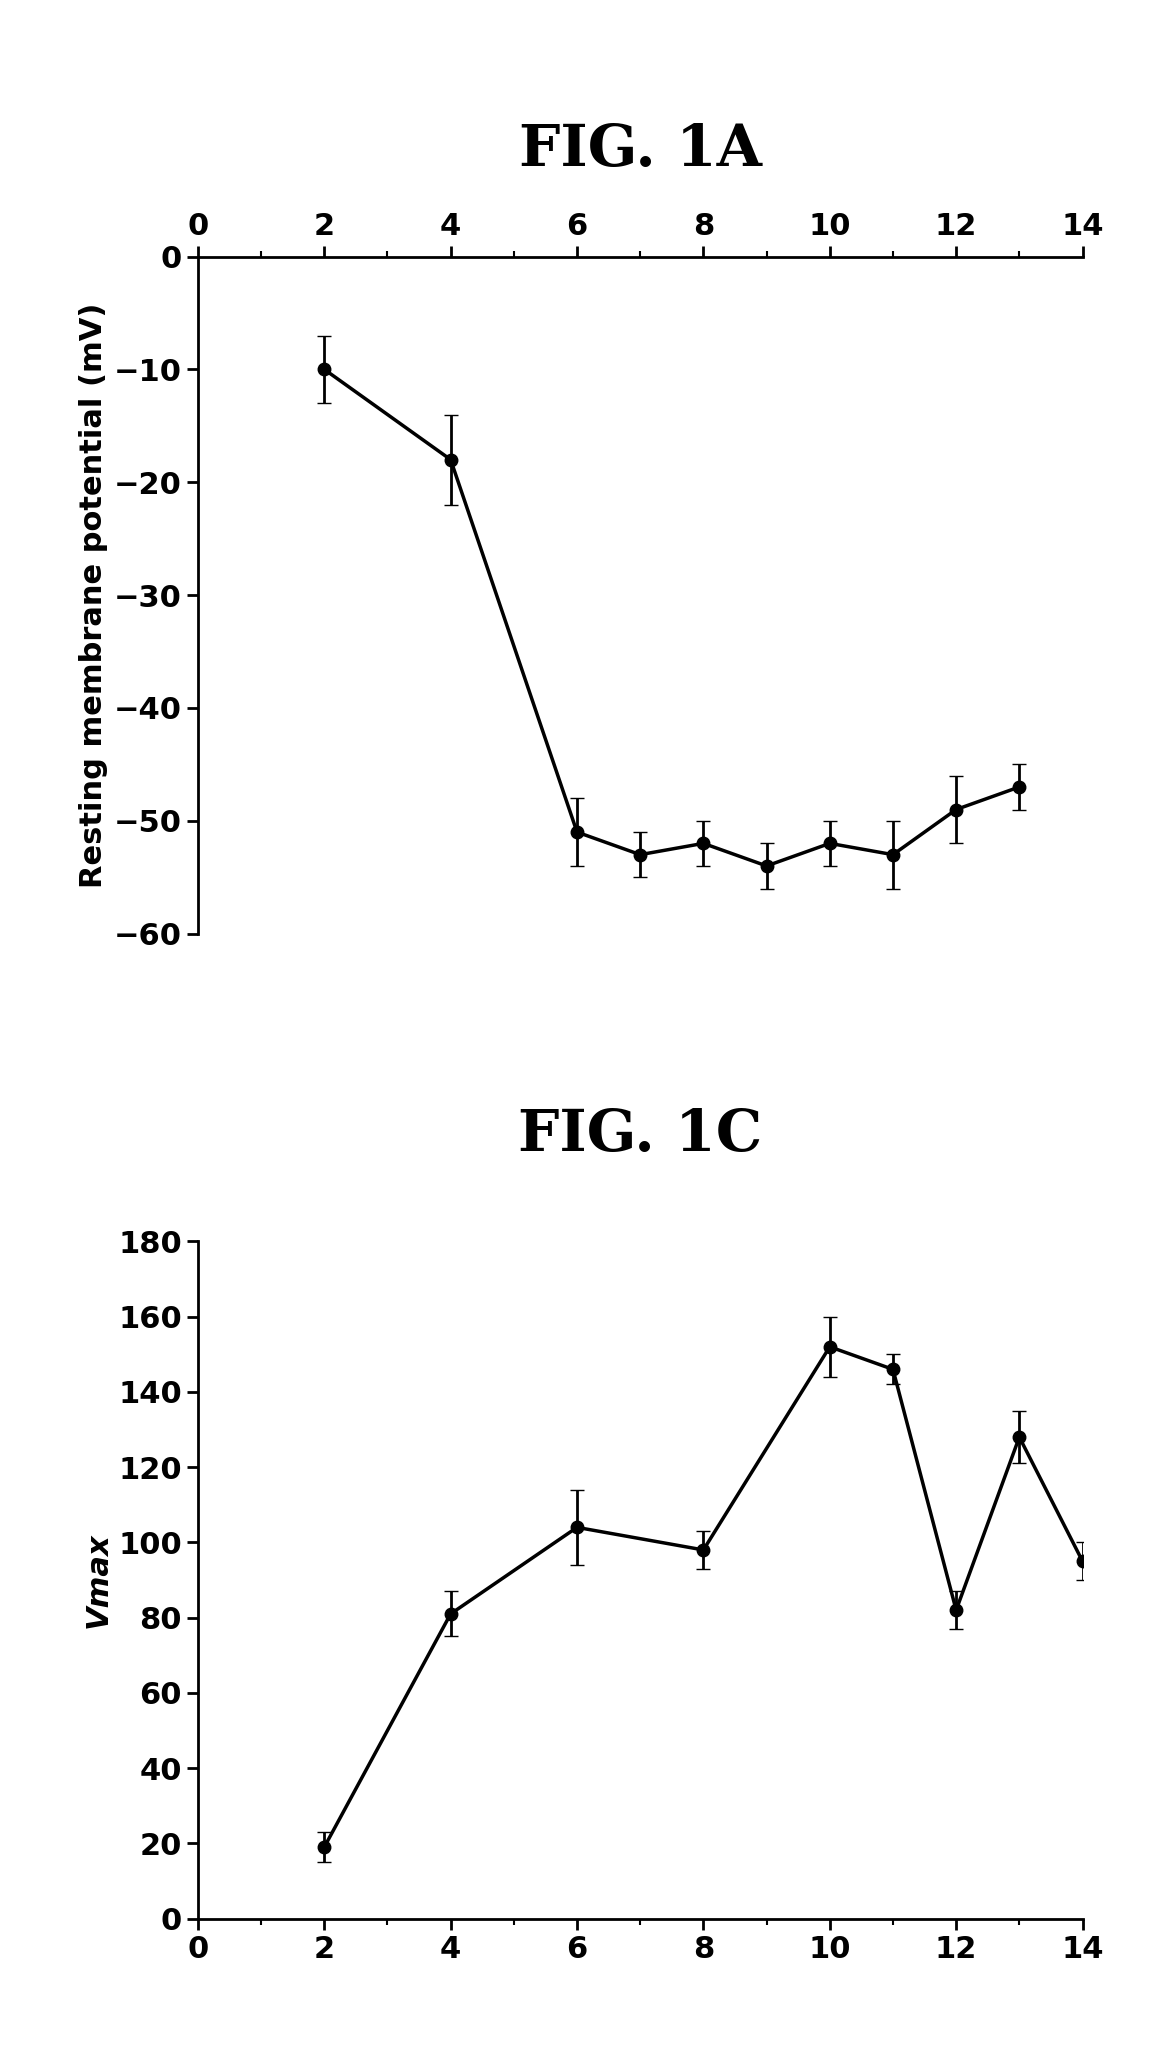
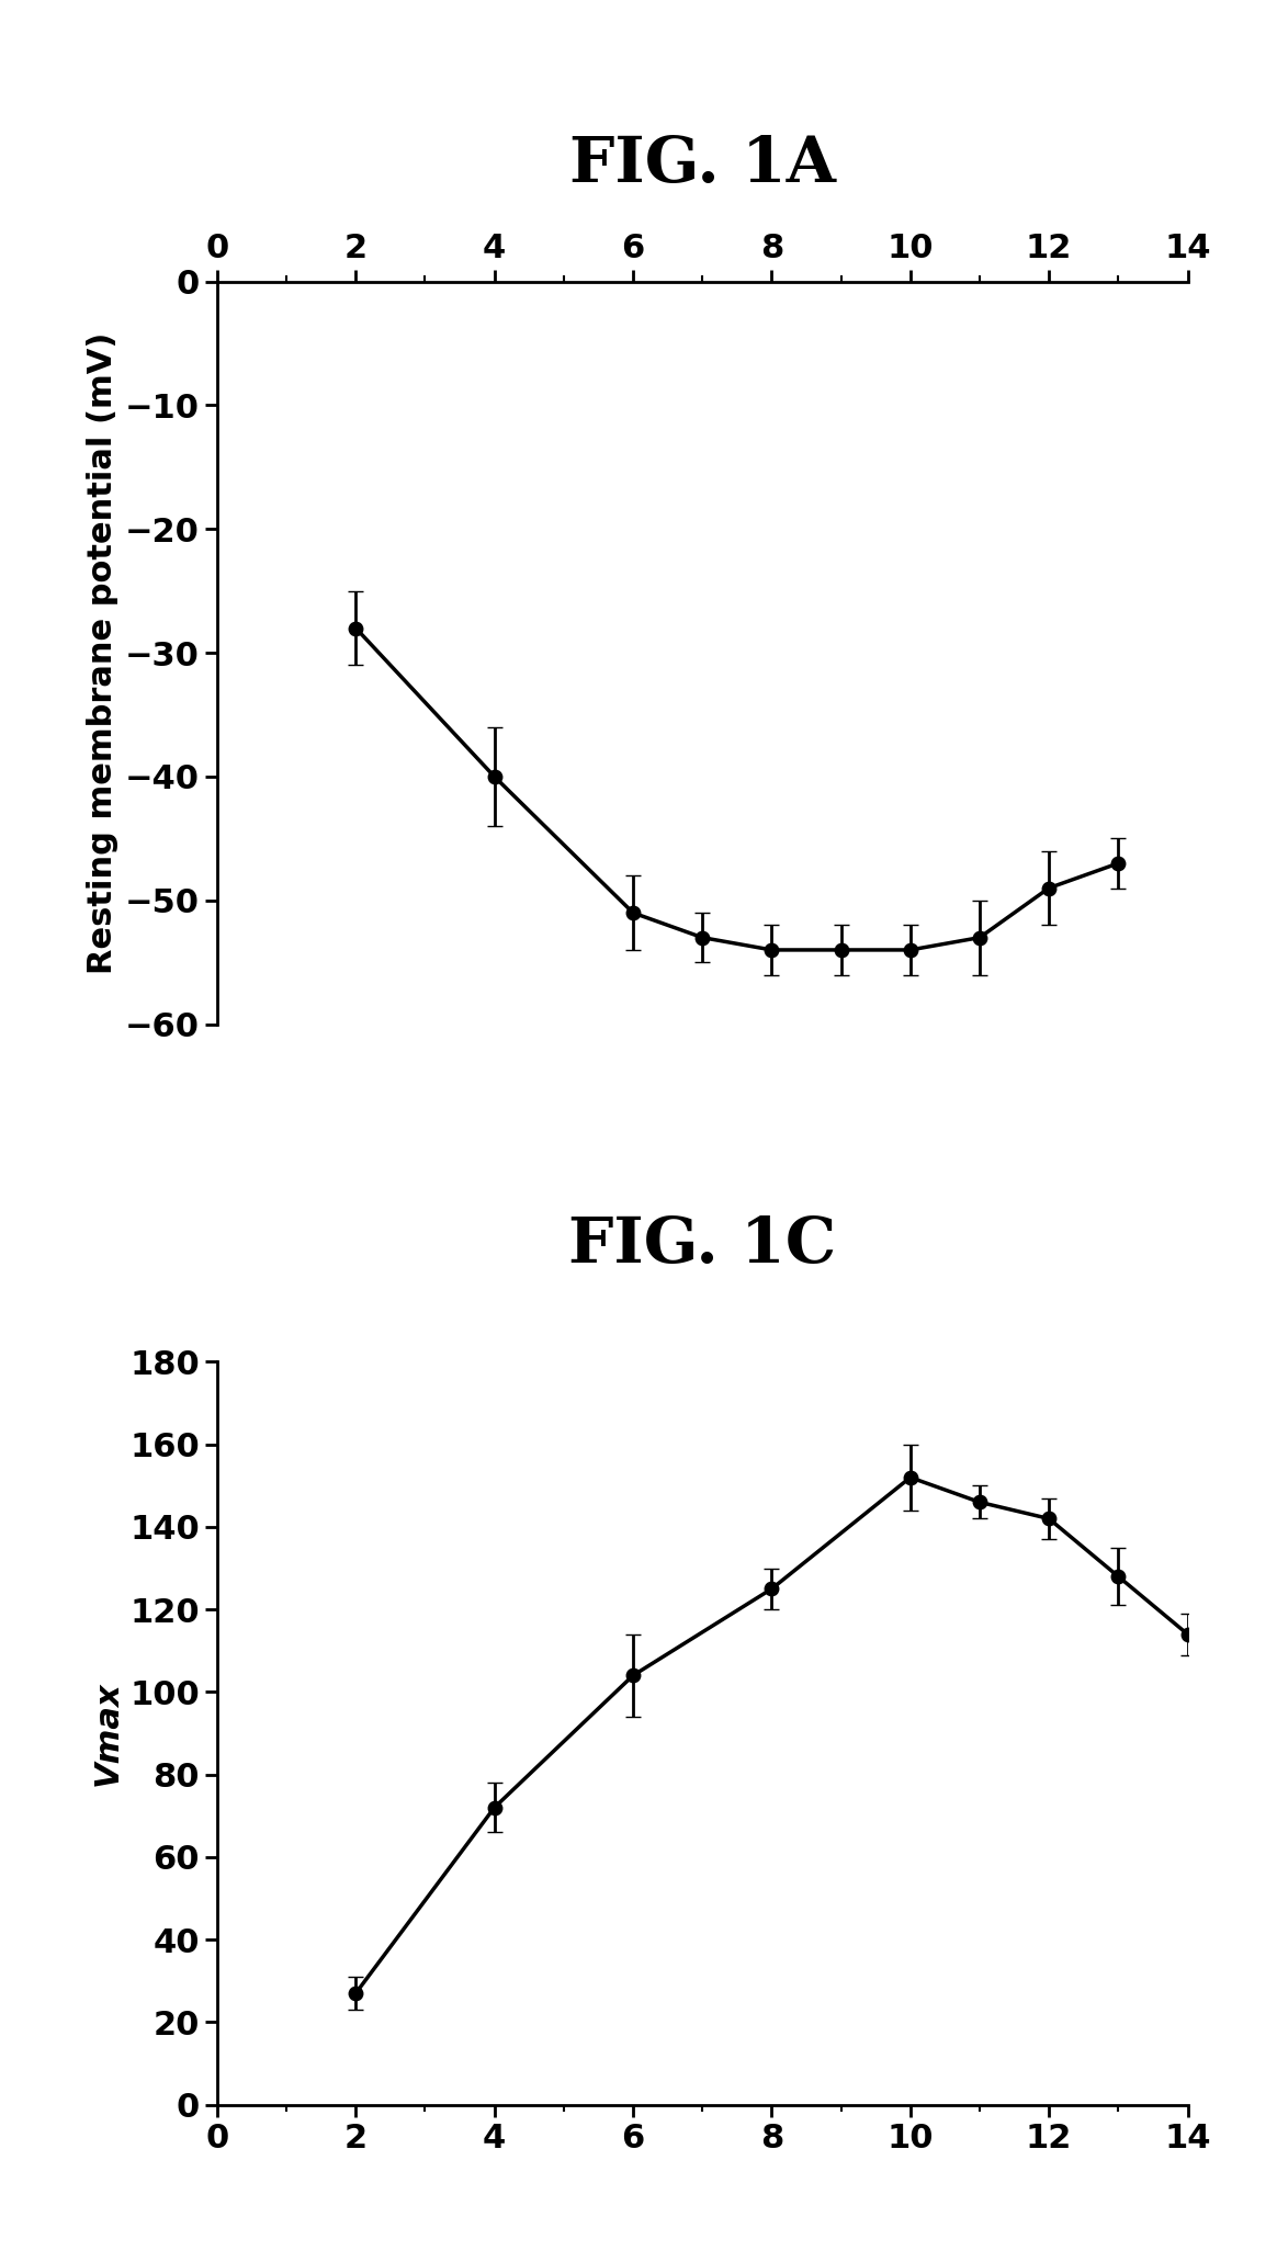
FIG. 1A/2: -10 -> -28
FIG. 1A/4: -18 -> -40
FIG. 1A/8: -52 -> -54
FIG. 1A/10: -52 -> -54
FIG. 1C/2: 19 -> 27
FIG. 1C/4: 81 -> 72
FIG. 1C/8: 98 -> 125
FIG. 1C/12: 82 -> 142
FIG. 1C/14: 95 -> 114
